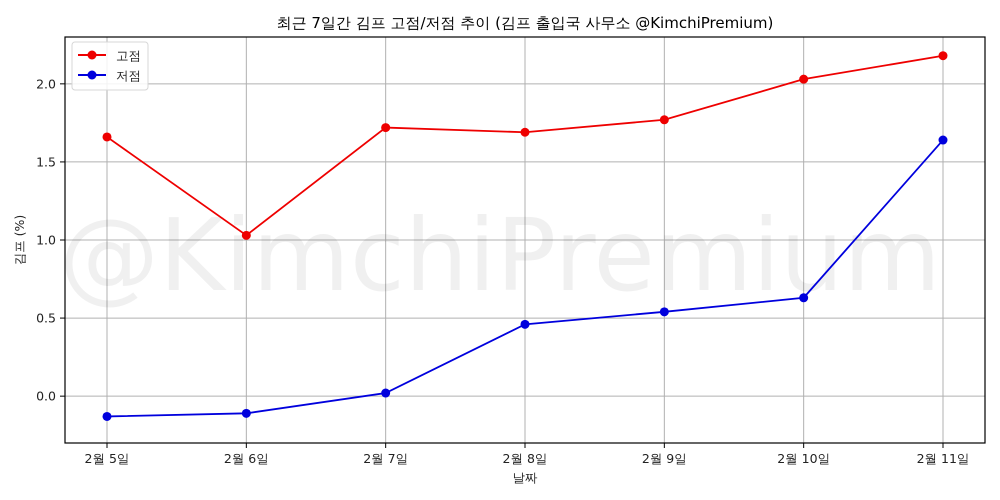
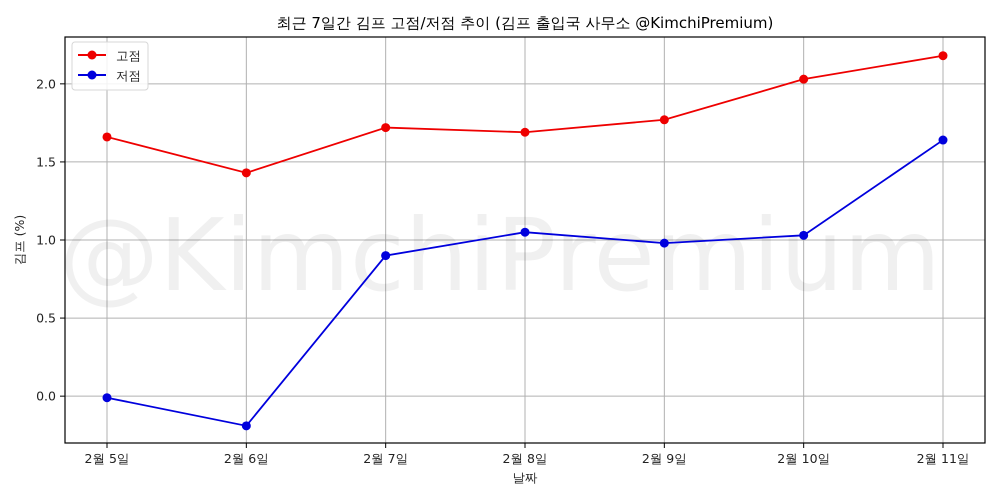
저점/2월 5일: -0.13 -> -0.01
고점/2월 6일: 1.03 -> 1.43
저점/2월 6일: -0.11 -> -0.19
저점/2월 7일: 0.02 -> 0.90
저점/2월 8일: 0.46 -> 1.05
저점/2월 9일: 0.54 -> 0.98
저점/2월 10일: 0.63 -> 1.03
